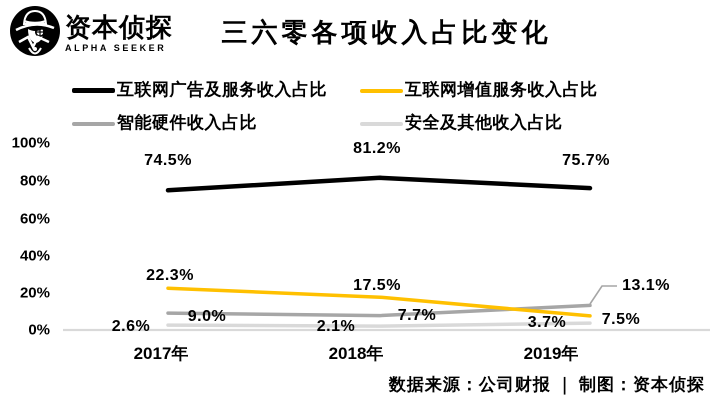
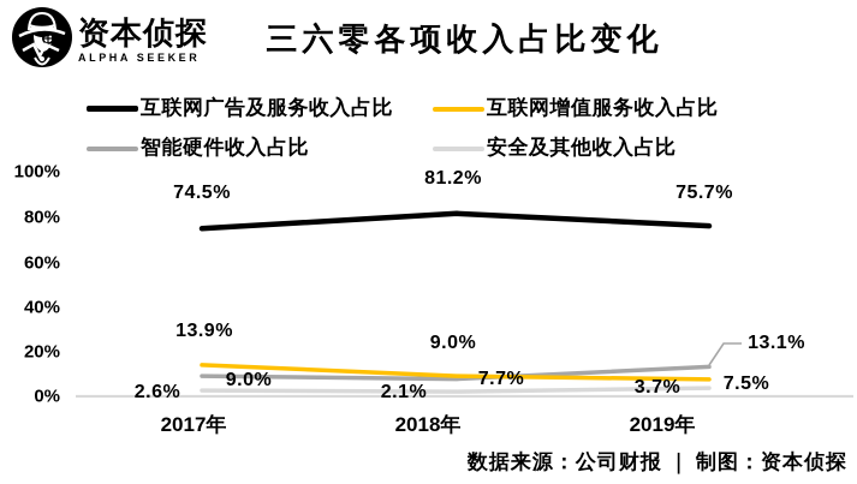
互联网增值服务收入占比/2017年: 22.3% -> 13.9%
互联网增值服务收入占比/2018年: 17.5% -> 9.0%
